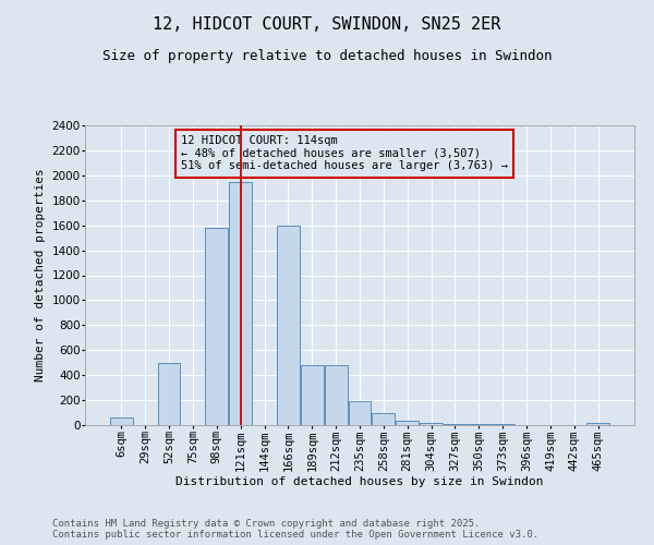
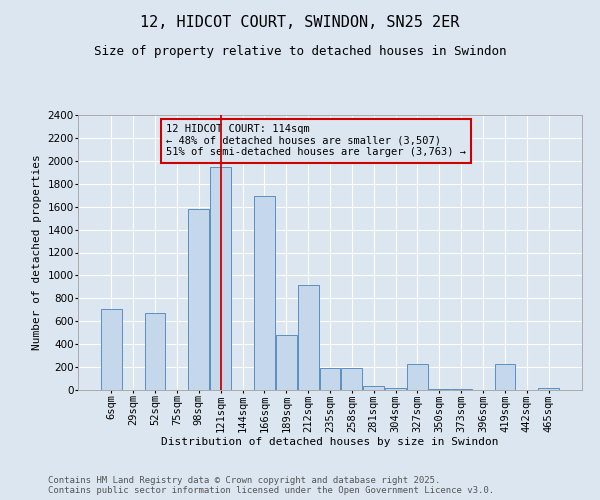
6sqm: 60 -> 710
52sqm: 500 -> 670
166sqm: 1600 -> 1690
212sqm: 480 -> 920
258sqm: 100 -> 190
327sqm: 10 -> 230
419sqm: 0 -> 230
